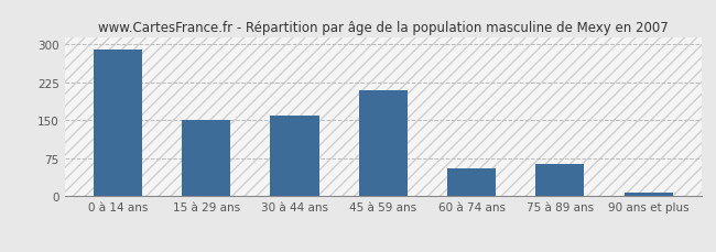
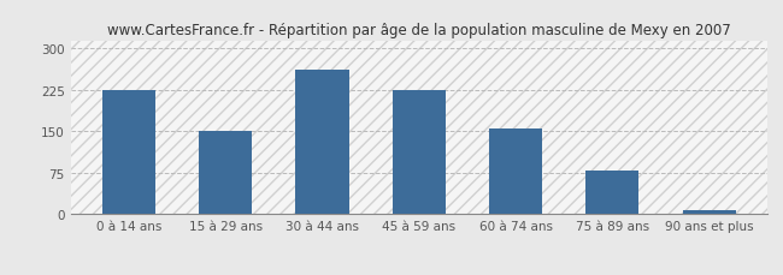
0 à 14 ans: 290 -> 224
30 à 44 ans: 160 -> 262
45 à 59 ans: 210 -> 224
60 à 74 ans: 55 -> 155
75 à 89 ans: 65 -> 80
